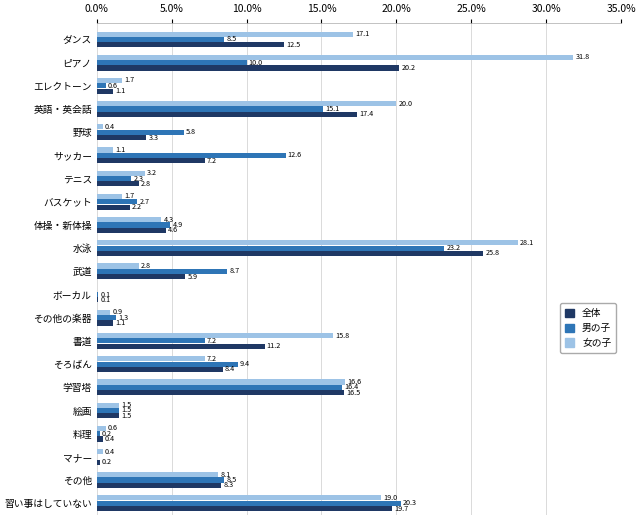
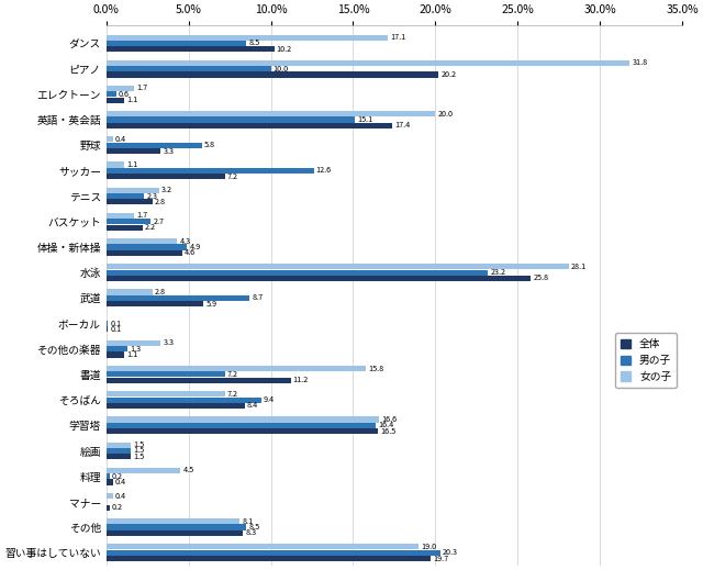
全体/ダンス: 12.5 -> 10.2
女の子/その他の楽器: 0.9 -> 3.3
女の子/料理: 0.6 -> 4.5
